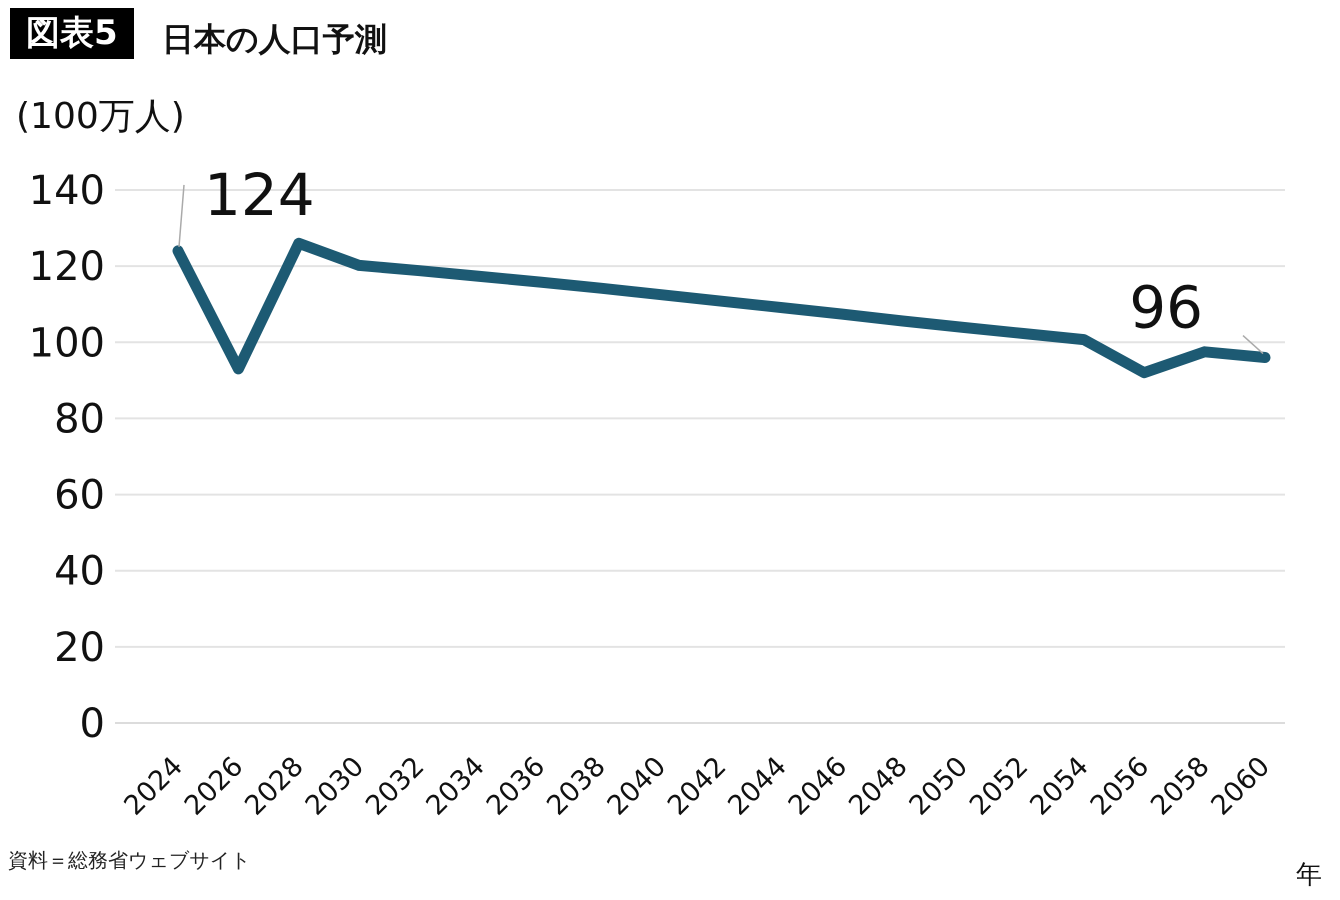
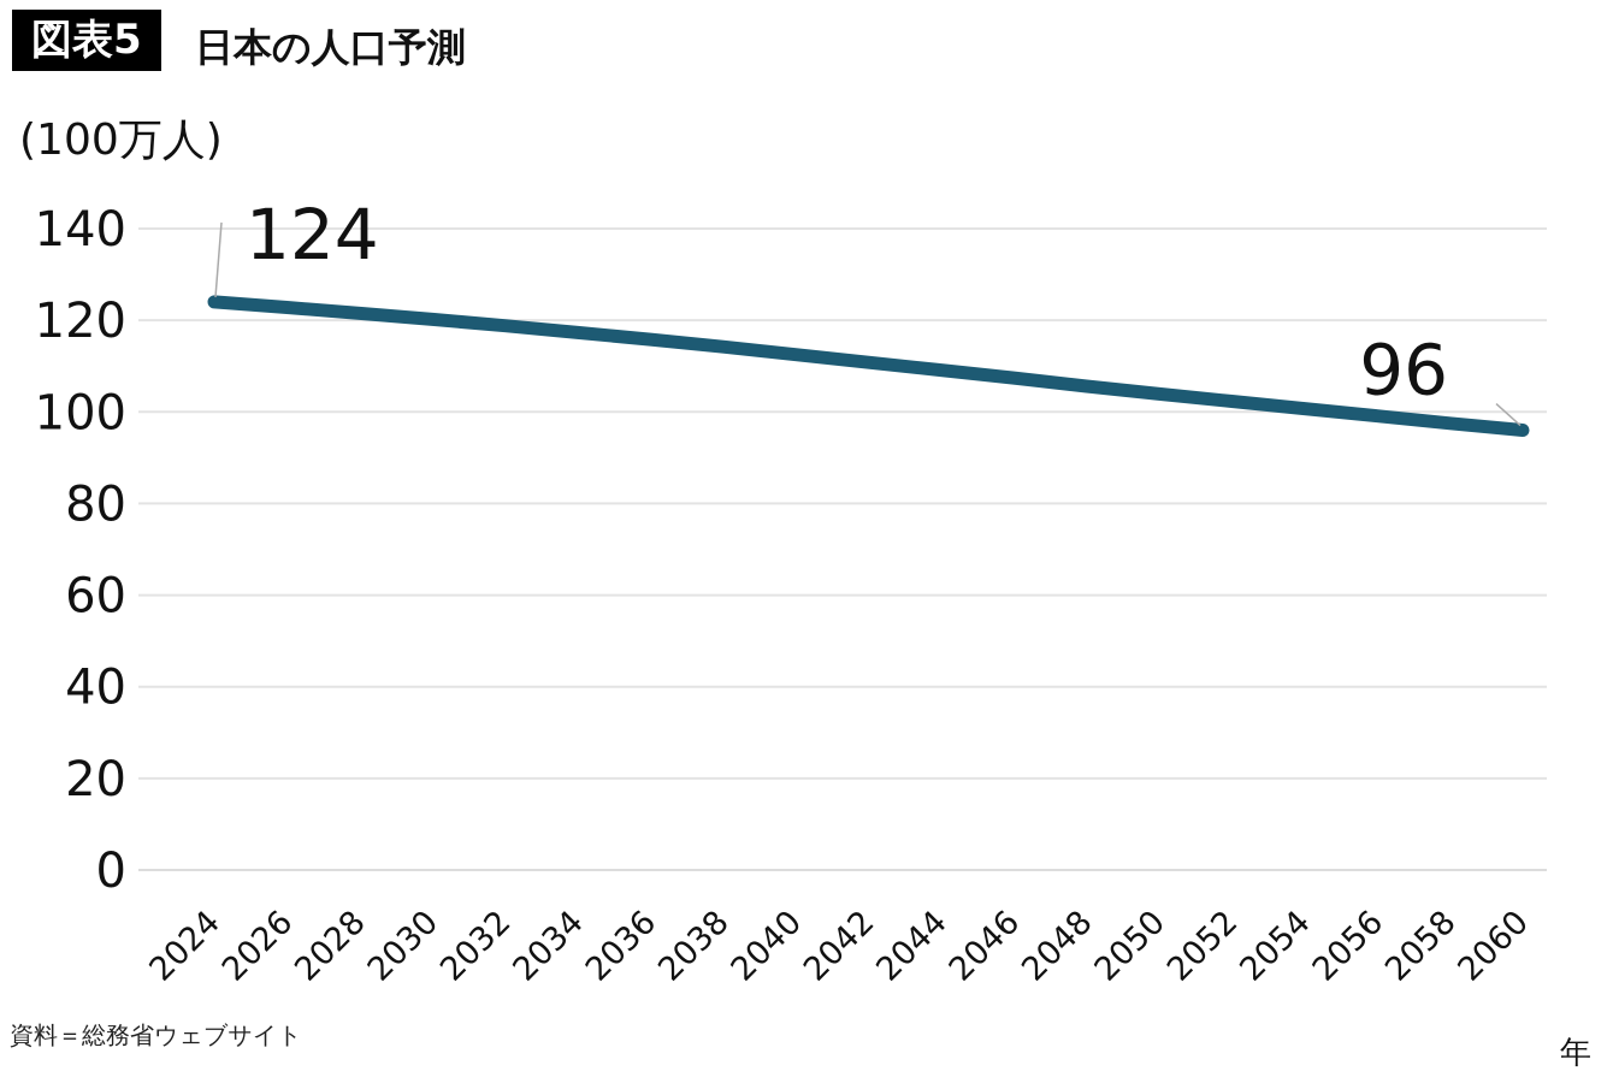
2026: 93 -> 123
2028: 126 -> 122
2056: 92 -> 99
